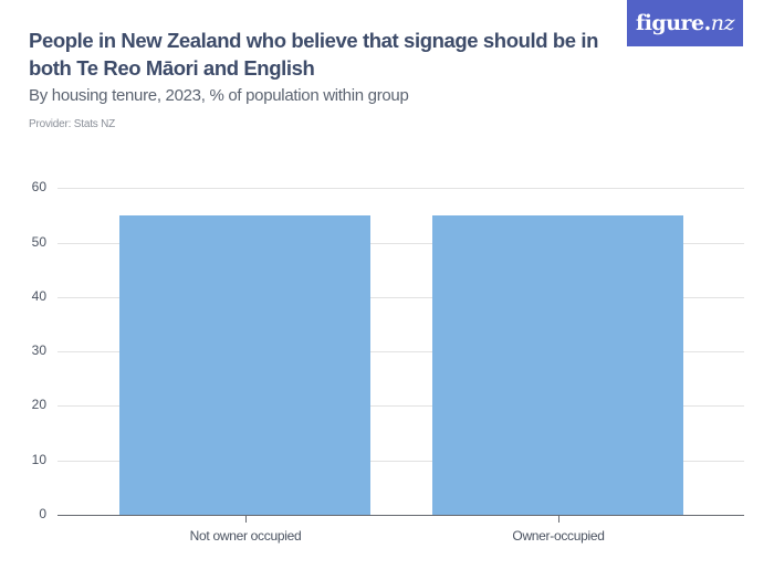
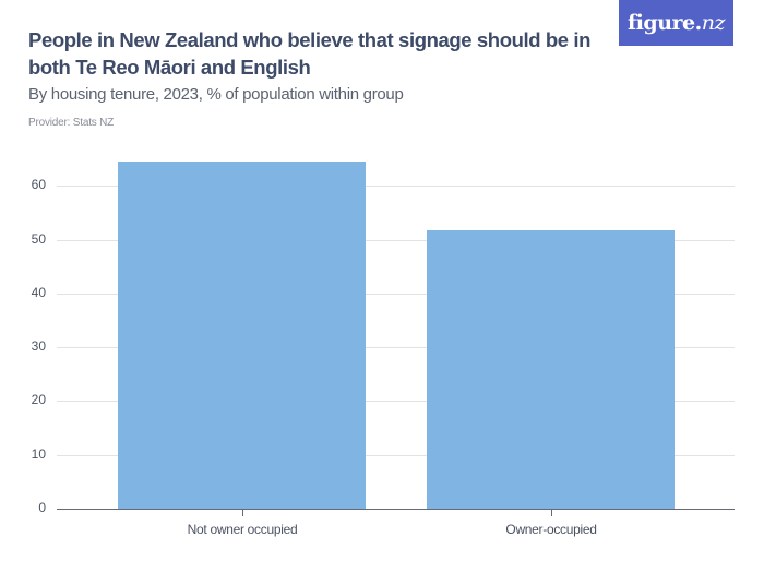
Not owner occupied: 55 -> 64
Owner-occupied: 55 -> 52
